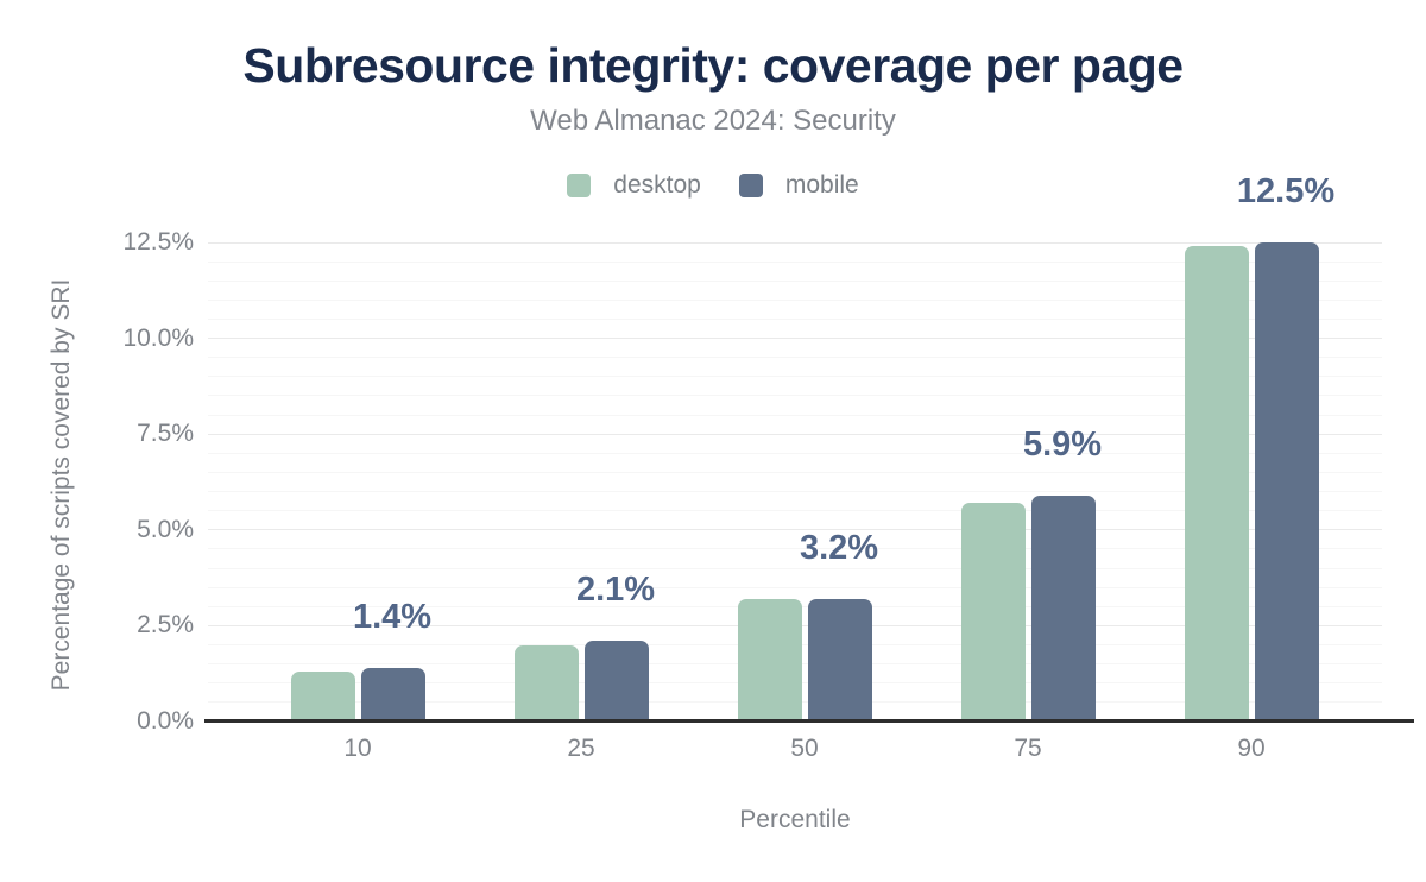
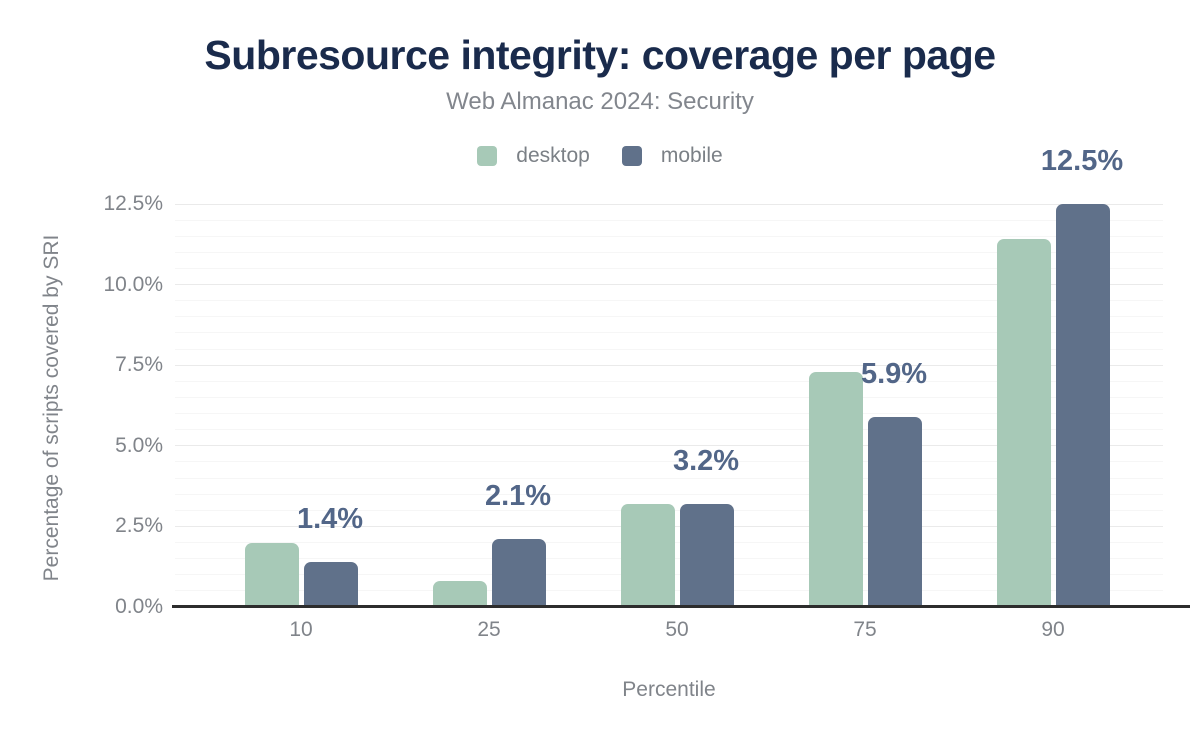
desktop/10: 1.3% -> 2.0%
desktop/25: 2.0% -> 0.8%
desktop/75: 5.7% -> 7.3%
desktop/90: 12.4% -> 11.4%
